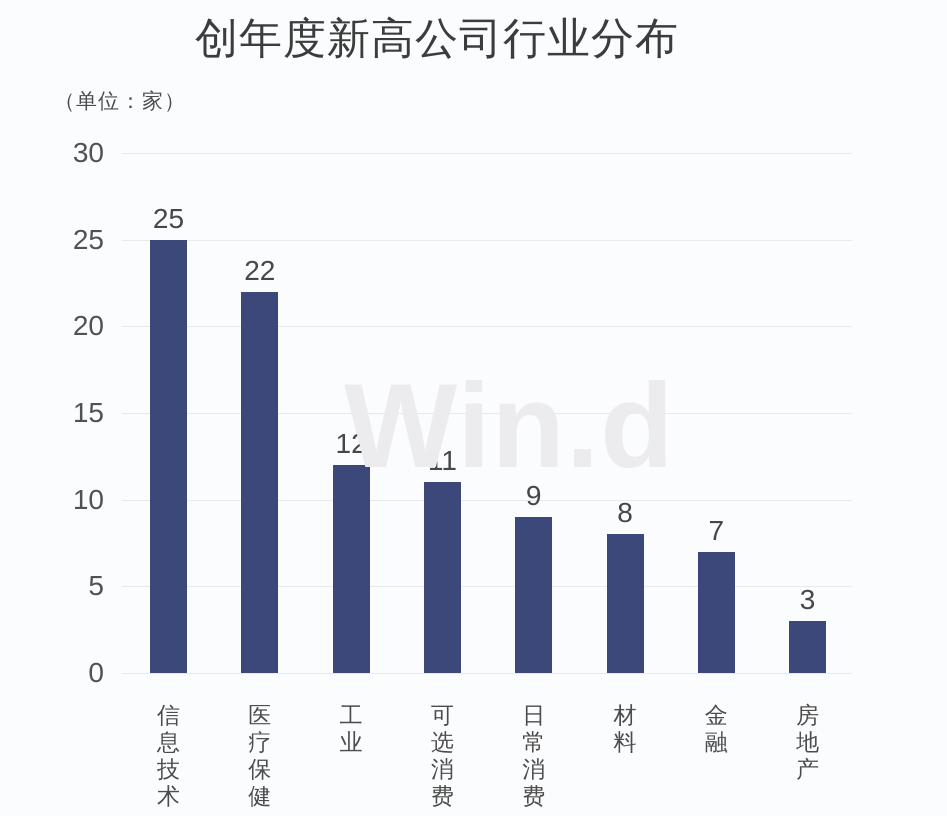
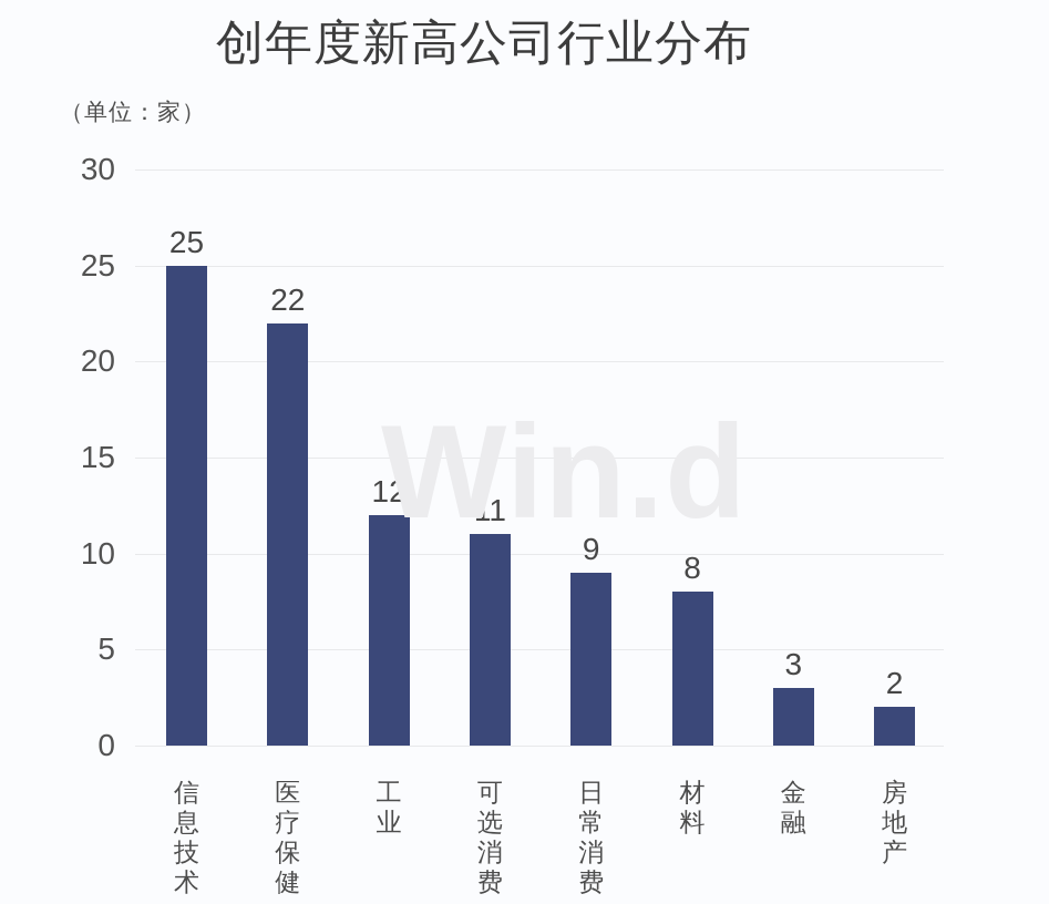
金融: 7 -> 3
房地产: 3 -> 2
